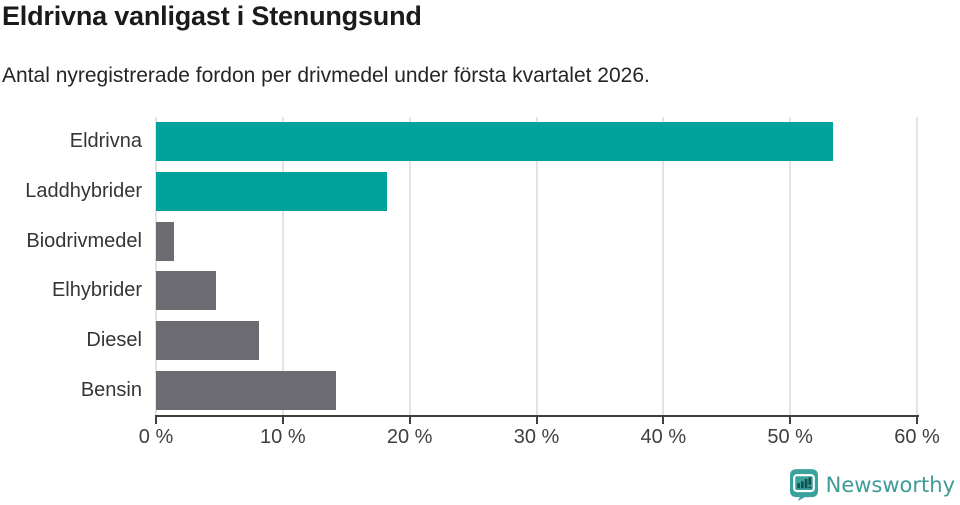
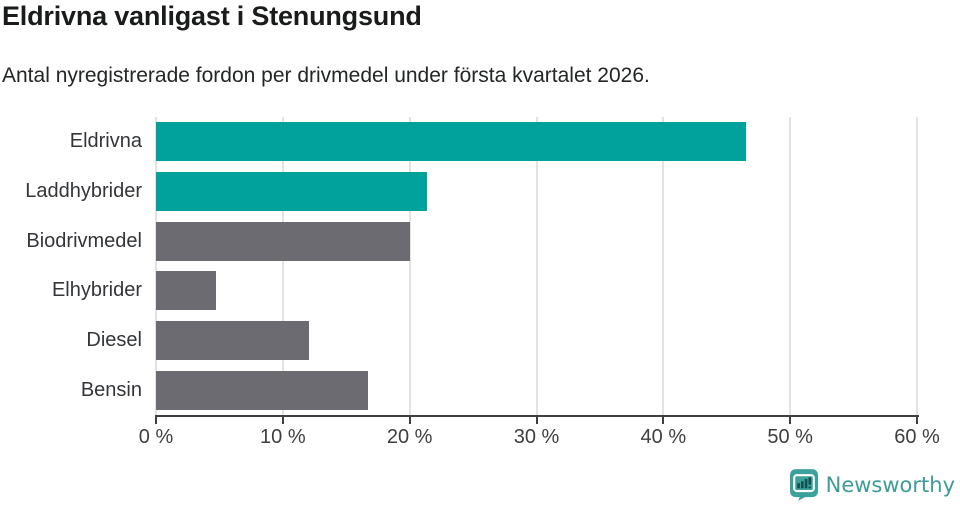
Eldrivna: 53.4% -> 46.5%
Laddhybrider: 18.2% -> 21.4%
Biodrivmedel: 1.4% -> 20.0%
Diesel: 8.1% -> 12.1%
Bensin: 14.2% -> 16.7%
